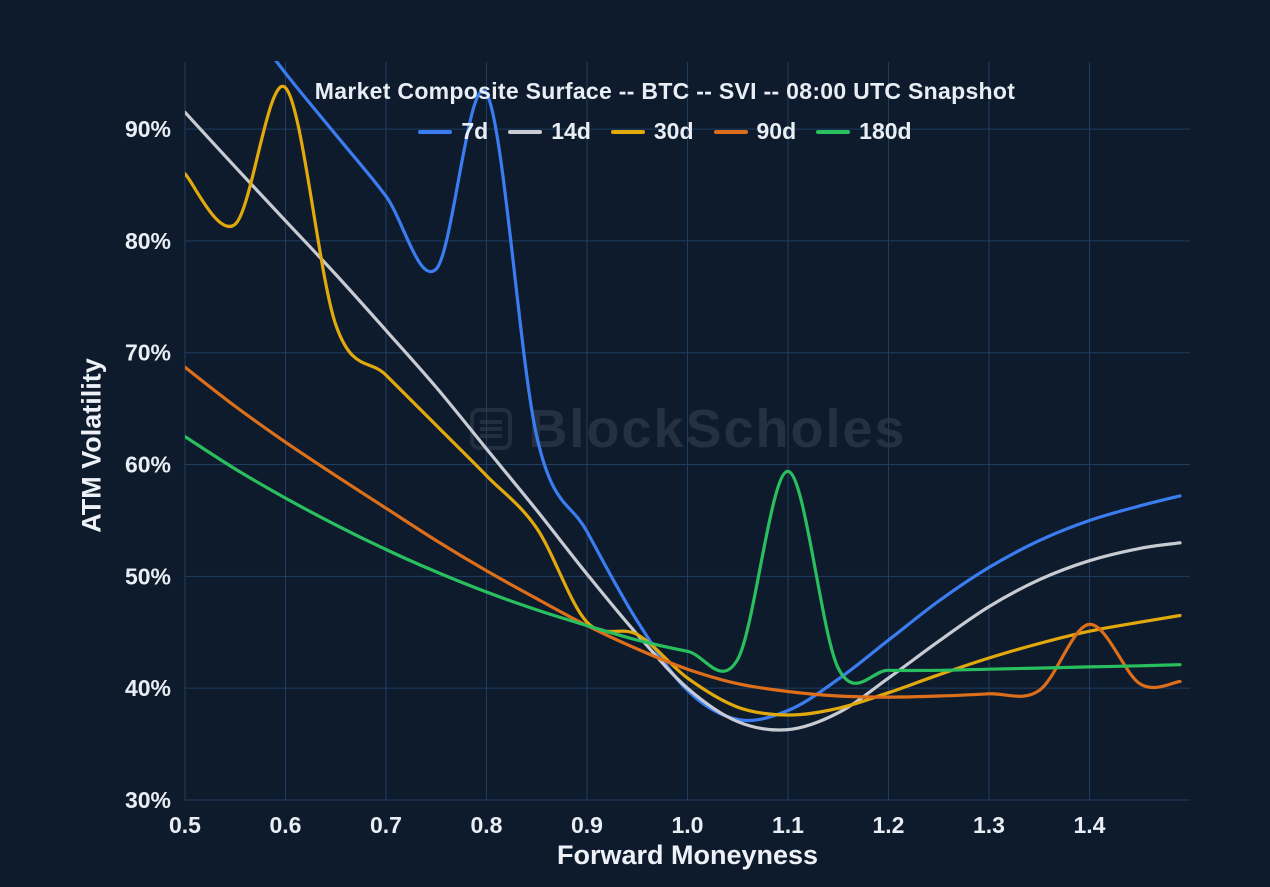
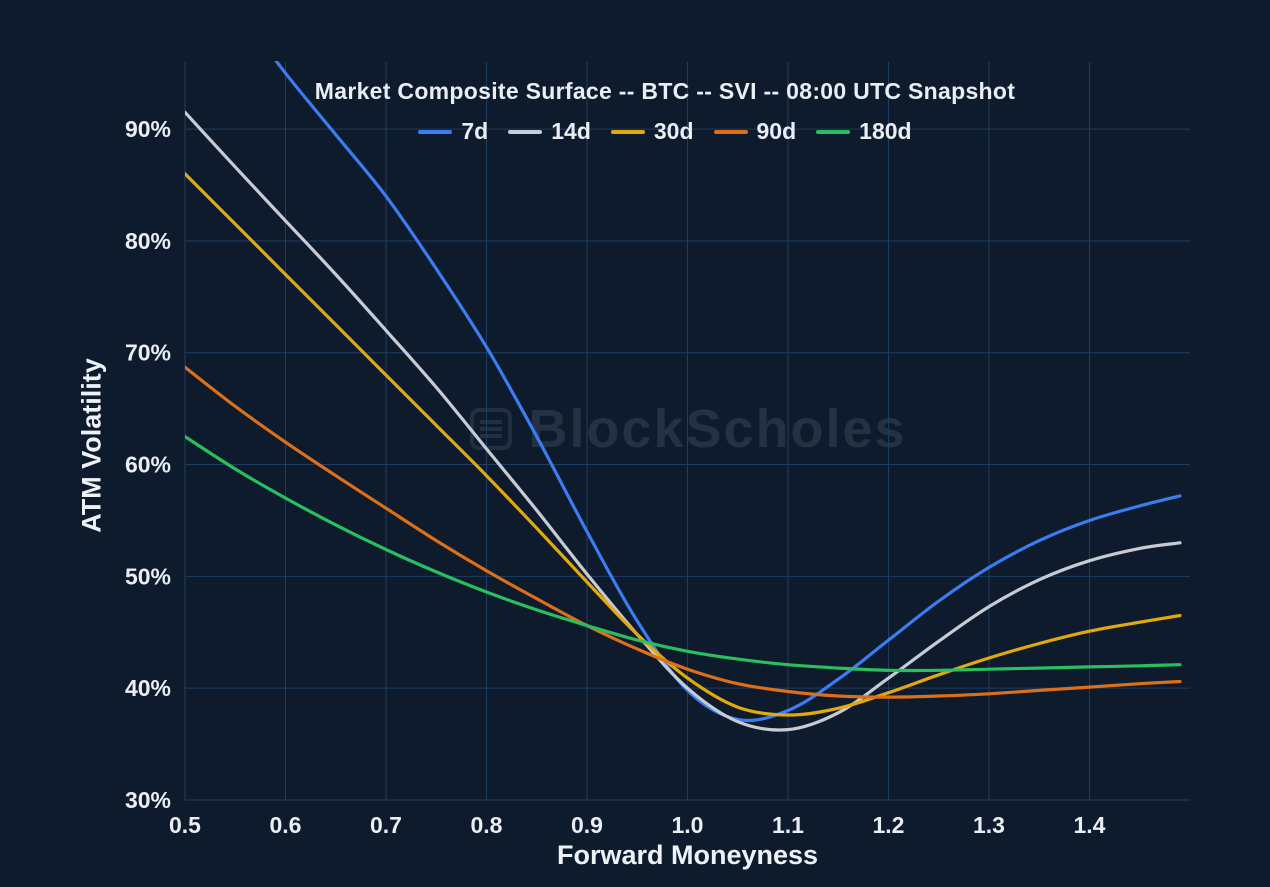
30d/0.6: 93.7% -> 77.0%
7d/0.8: 93.2% -> 70.5%
30d/0.9: 45.9% -> 49.5%
180d/1.1: 59.4% -> 42.1%
90d/1.4: 45.7% -> 40.1%
